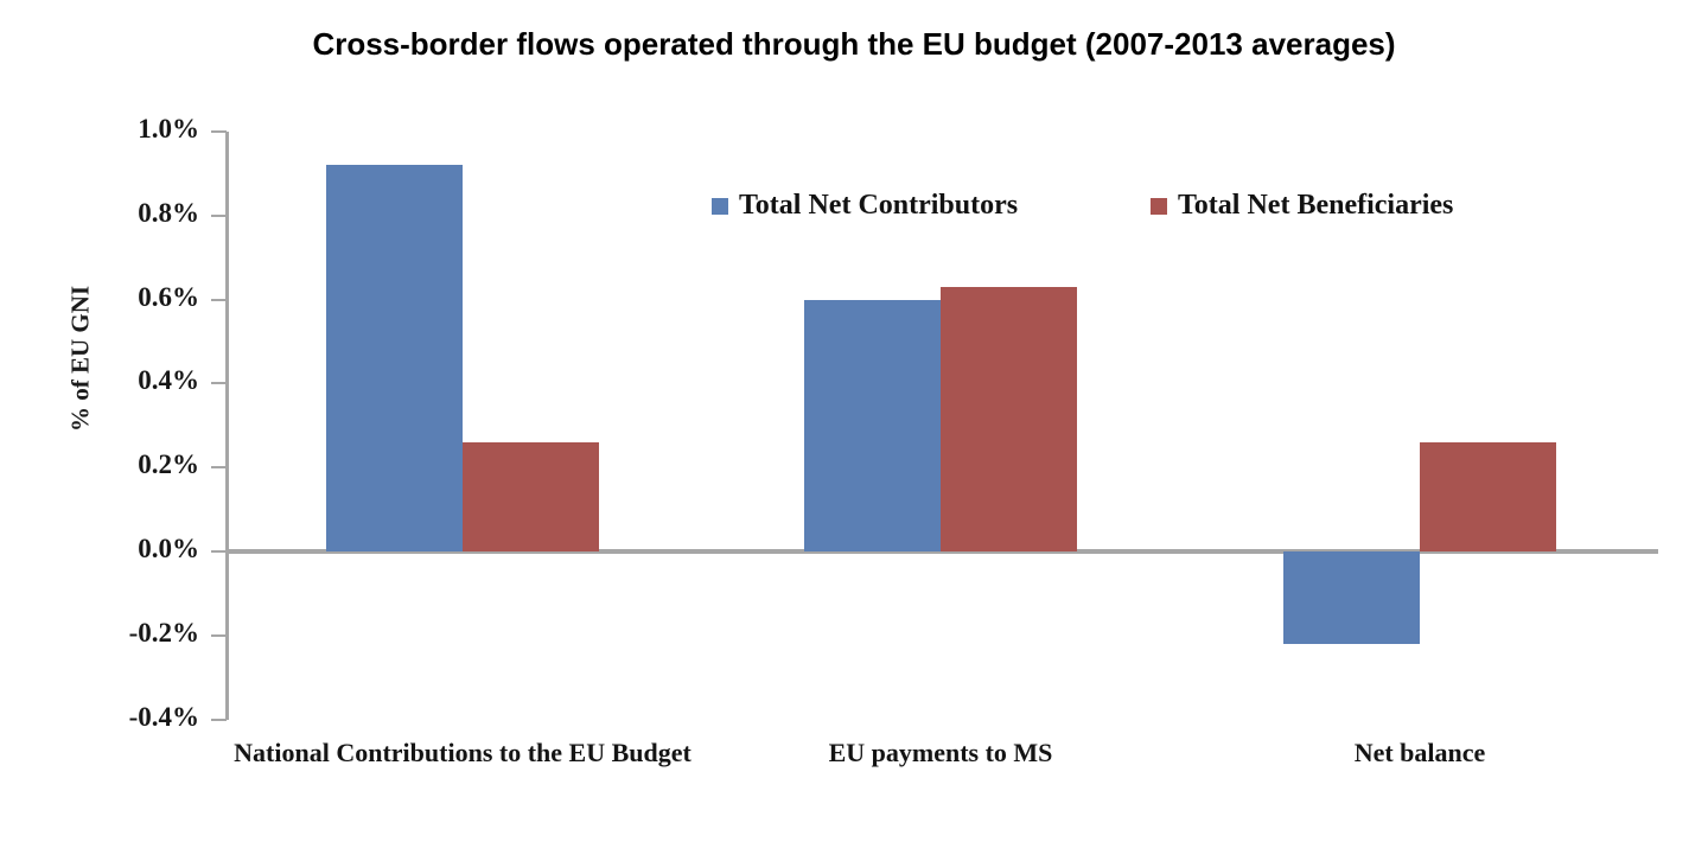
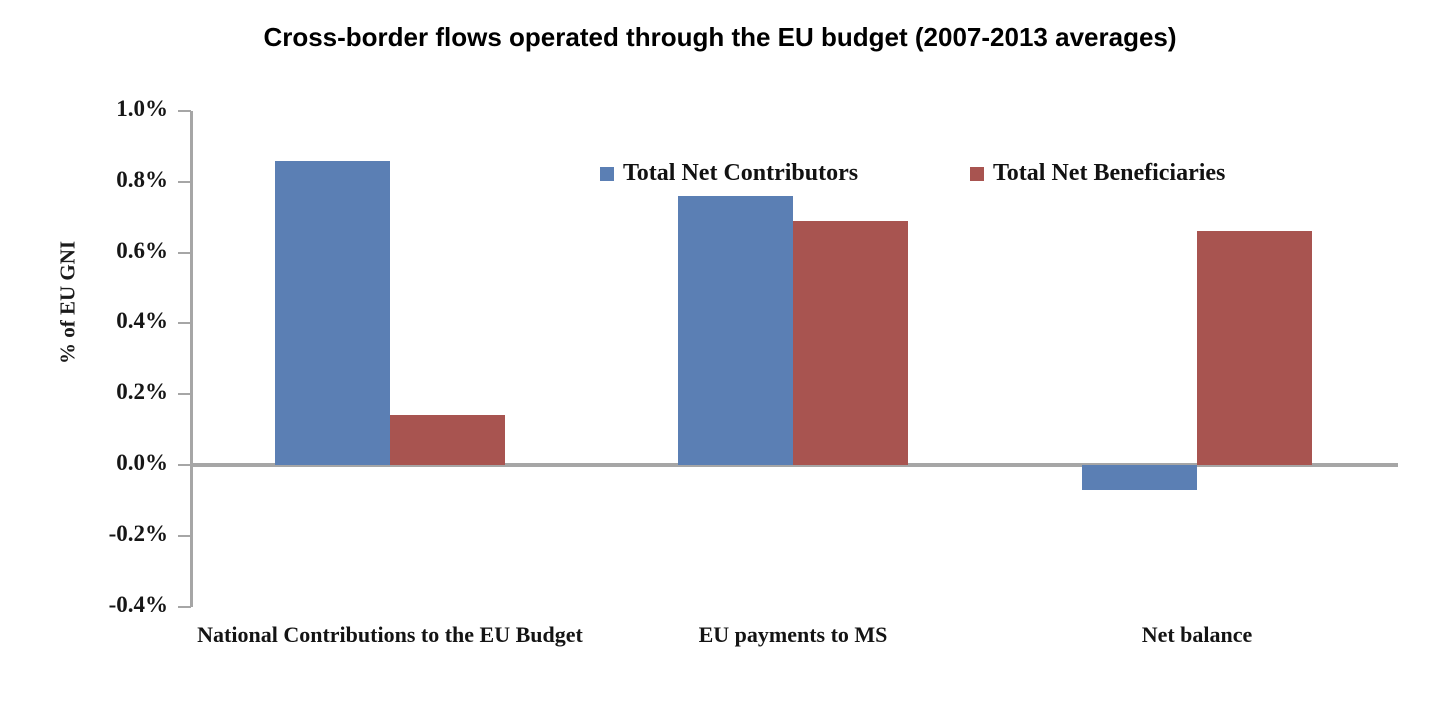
Total Net Contributors/National Contributions to the EU Budget: 0.92% -> 0.86%
Total Net Beneficiaries/National Contributions to the EU Budget: 0.26% -> 0.14%
Total Net Contributors/EU payments to MS: 0.60% -> 0.76%
Total Net Beneficiaries/EU payments to MS: 0.63% -> 0.69%
Total Net Contributors/Net balance: -0.22% -> -0.07%
Total Net Beneficiaries/Net balance: 0.26% -> 0.66%
